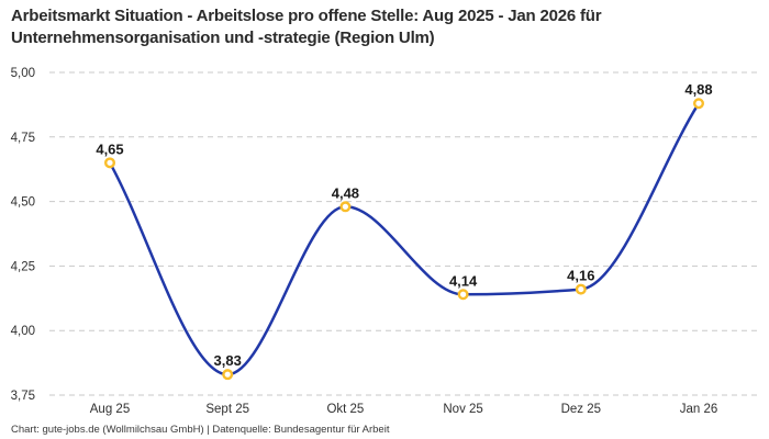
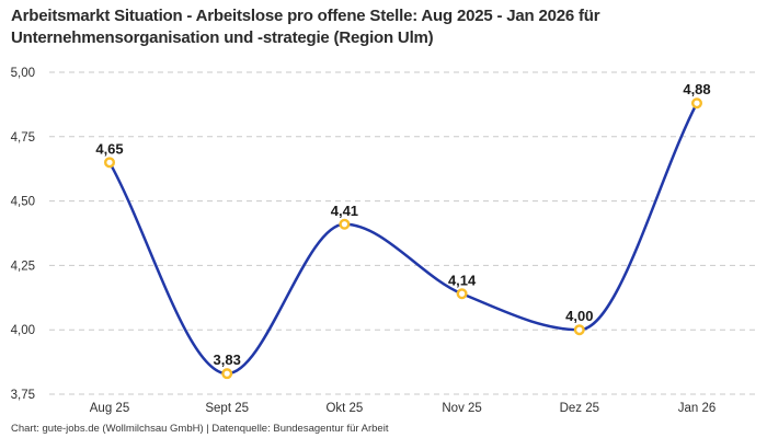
Okt 25: 4,48 -> 4,41
Dez 25: 4,16 -> 4,00
